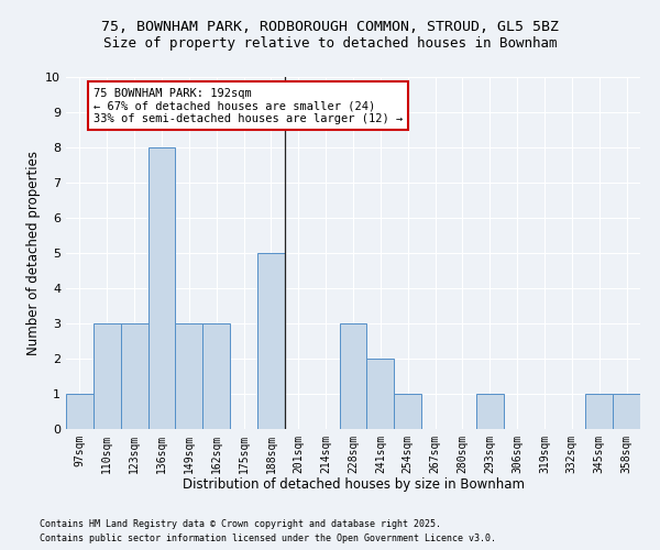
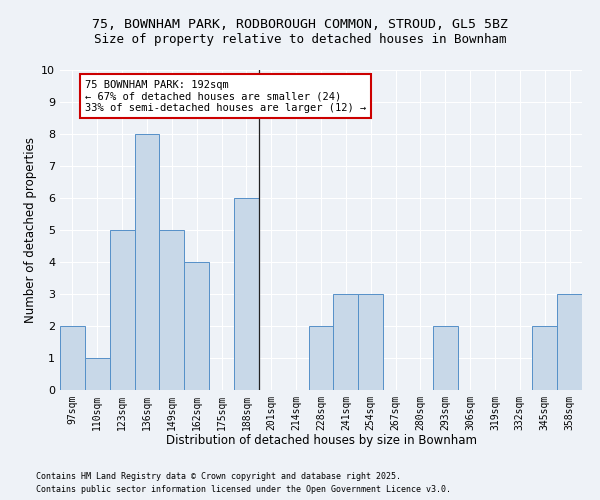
97sqm: 1 -> 2
110sqm: 3 -> 1
123sqm: 3 -> 5
149sqm: 3 -> 5
162sqm: 3 -> 4
188sqm: 5 -> 6
228sqm: 3 -> 2
241sqm: 2 -> 3
254sqm: 1 -> 3
293sqm: 1 -> 2
345sqm: 1 -> 2
358sqm: 1 -> 3
